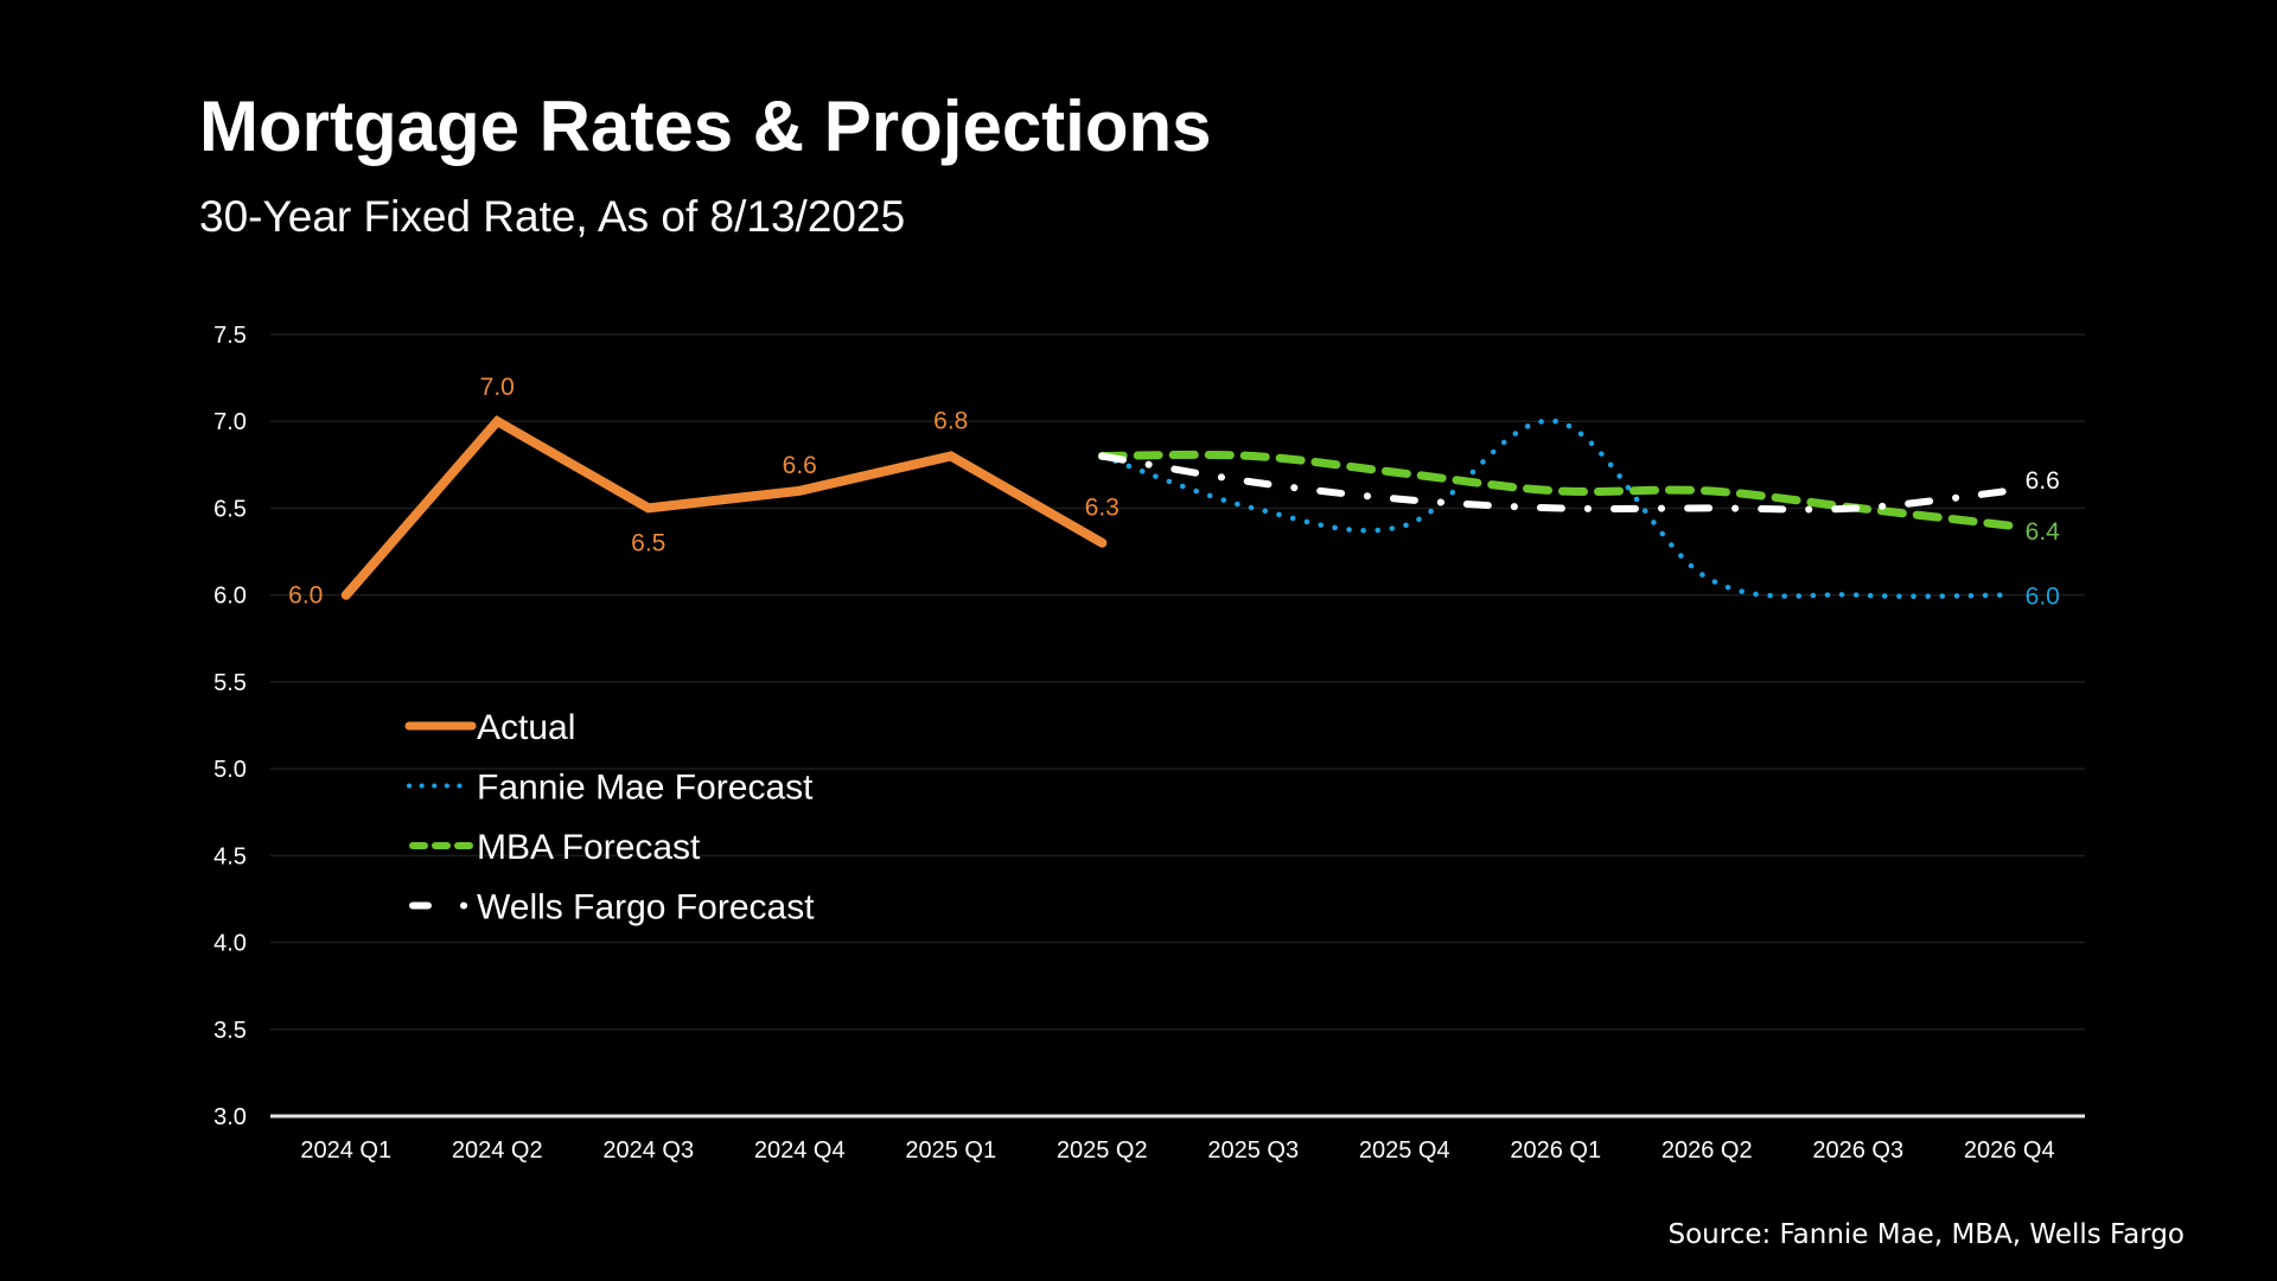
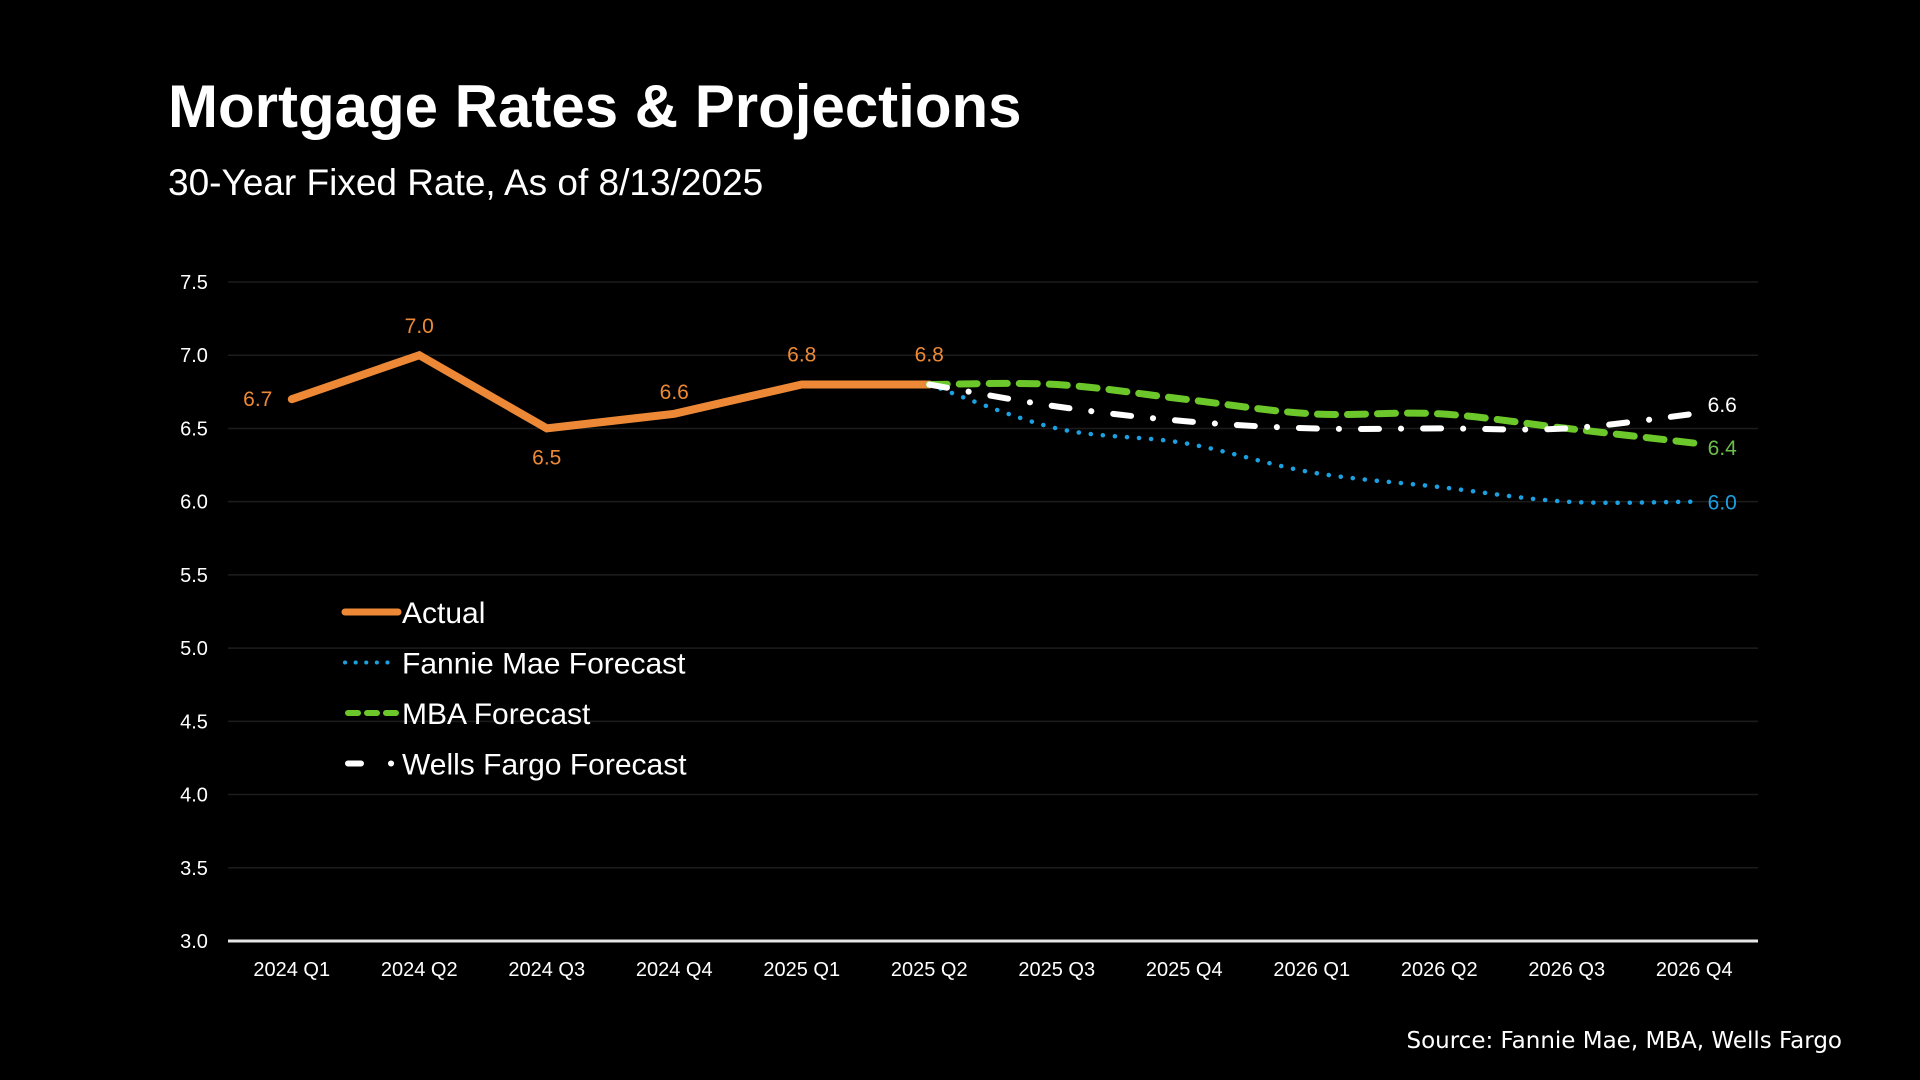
Actual/2024 Q1: 6.0 -> 6.7
Actual/2025 Q2: 6.3 -> 6.8
Fannie Mae Forecast/2026 Q1: 7.0 -> 6.2
